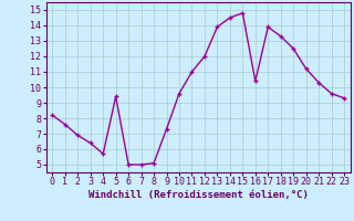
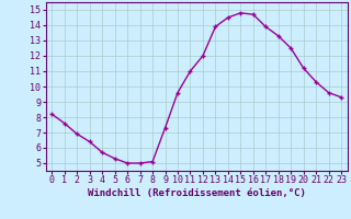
5: 9.4 -> 5.3
16: 10.4 -> 14.7
